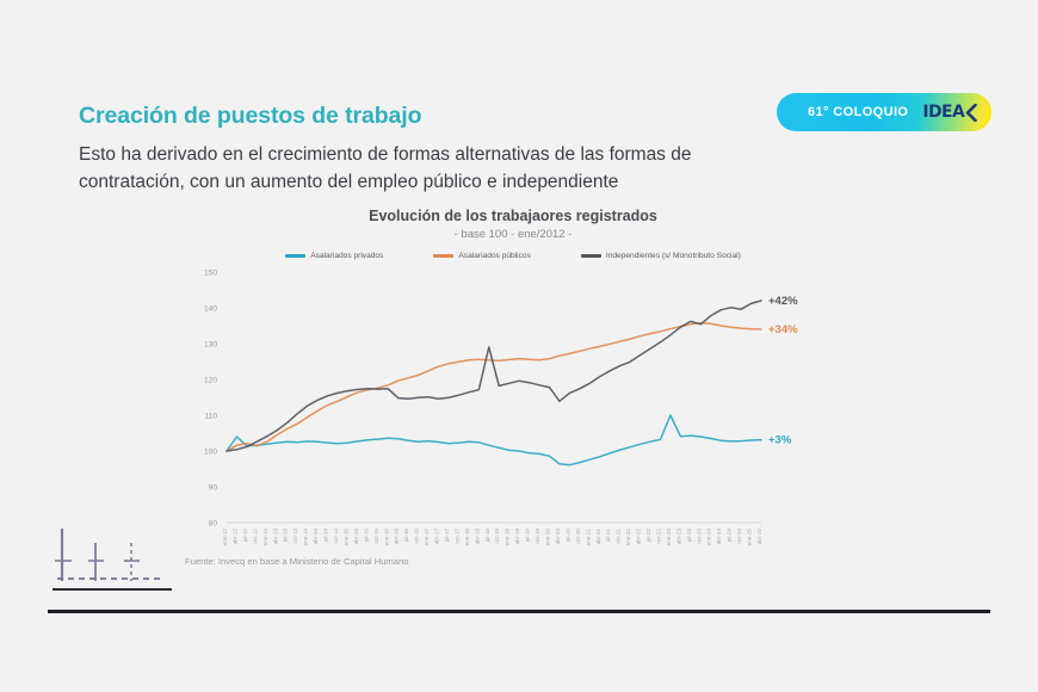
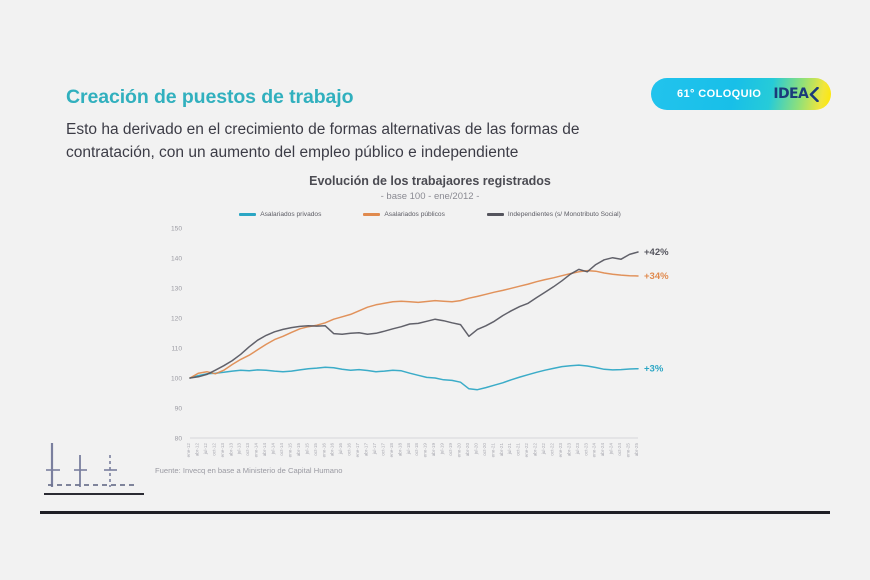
Asalariados privados/abr-12: 104 -> 101
Independientes (s/ Monotributo Social)/jul-18: 129 -> 118
Asalariados privados/ene-23: 110 -> 104
